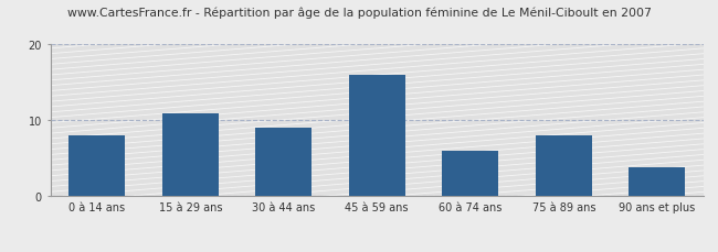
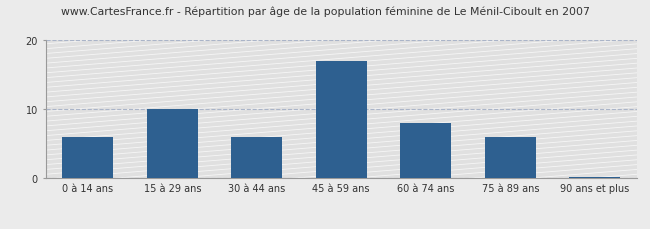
0 à 14 ans: 8.0 -> 6.0
15 à 29 ans: 11.0 -> 10.0
30 à 44 ans: 9.0 -> 6.0
45 à 59 ans: 16.0 -> 17.0
60 à 74 ans: 6.0 -> 8.0
75 à 89 ans: 8.0 -> 6.0
90 ans et plus: 3.8 -> 0.2
